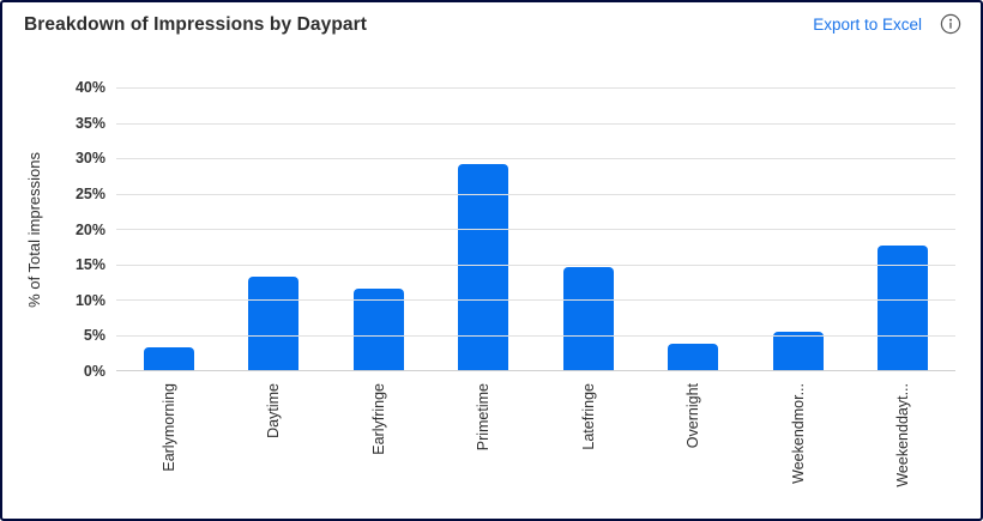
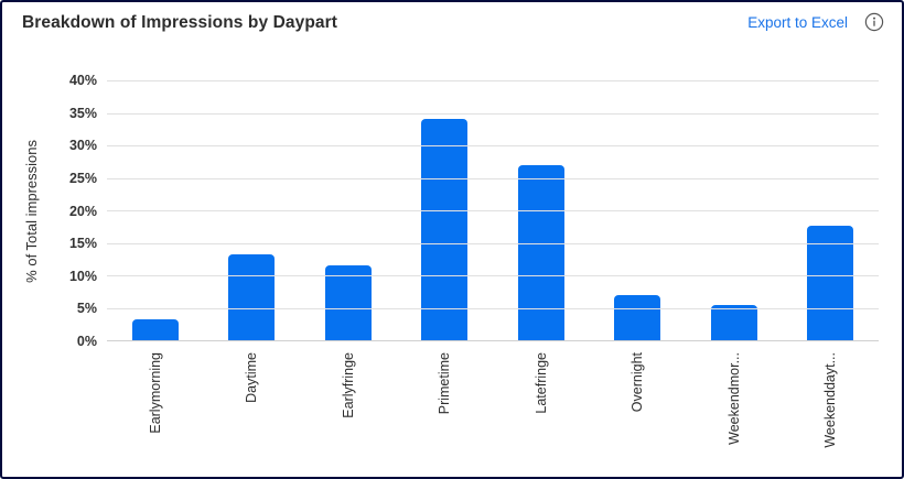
Primetime: 29% -> 34%
Latefringe: 15% -> 27%
Overnight: 4% -> 7%
